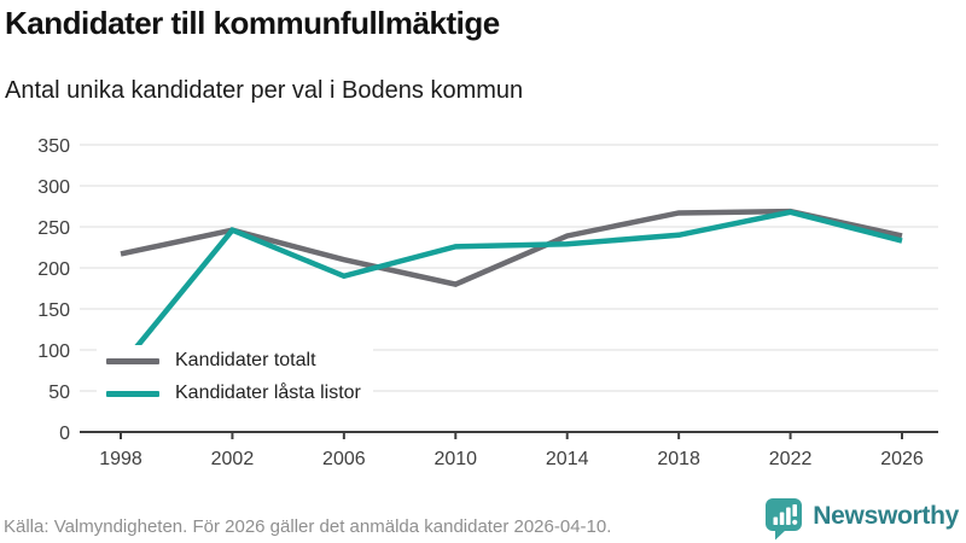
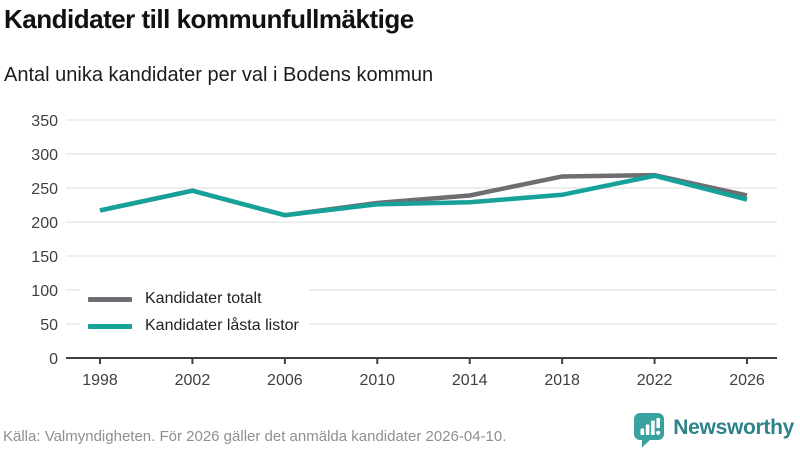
Kandidater låsta listor/1998: 80 -> 220
Kandidater låsta listor/2006: 190 -> 210
Kandidater totalt/2010: 180 -> 230
